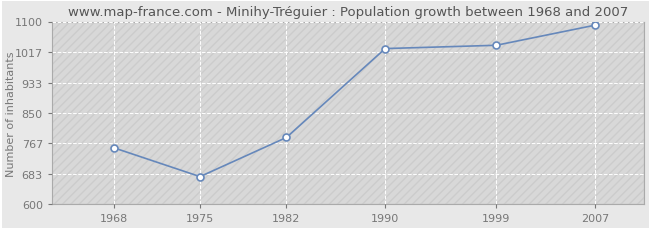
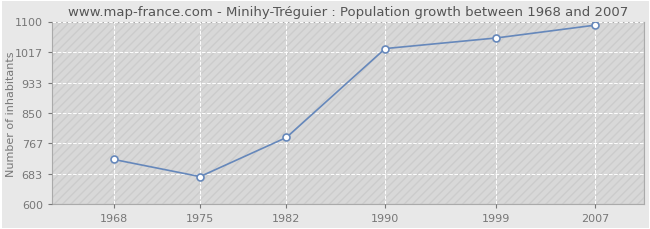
1968: 755 -> 723
1999: 1035 -> 1055
